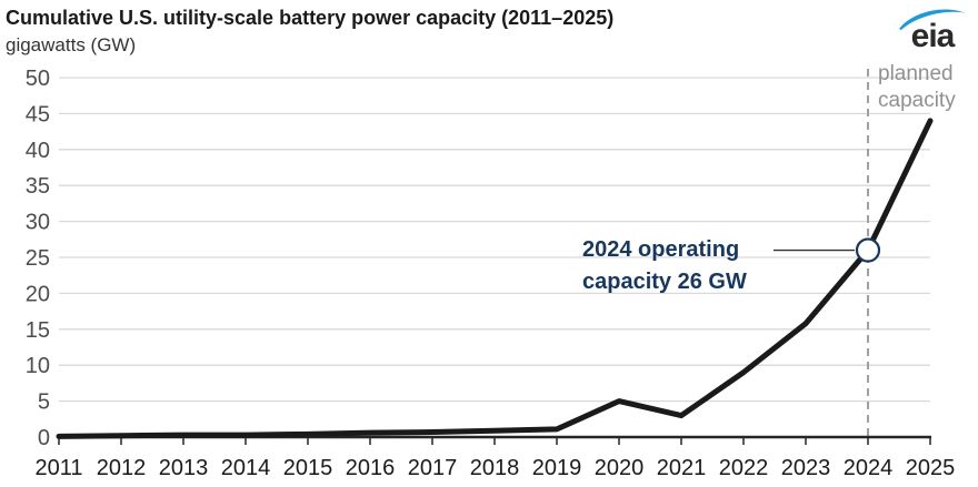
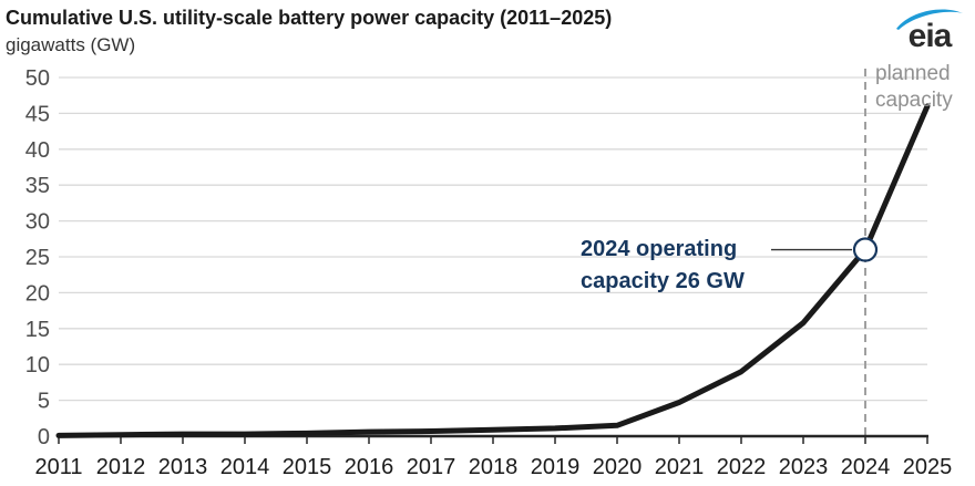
2020: 5 -> 2
2021: 3 -> 5
2025: 44 -> 46
